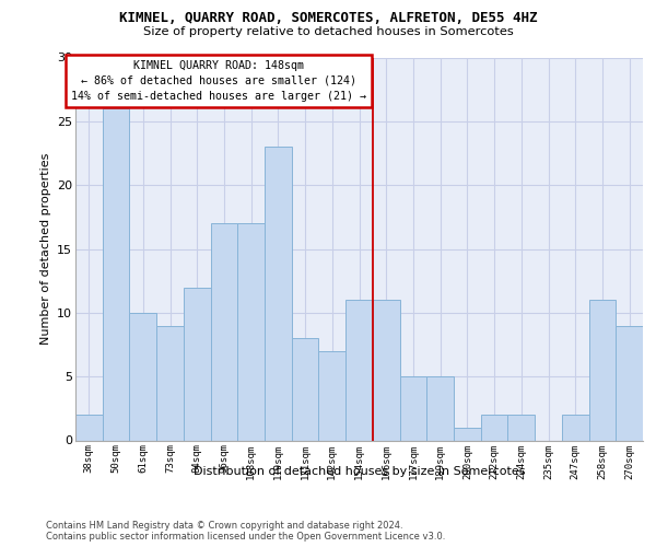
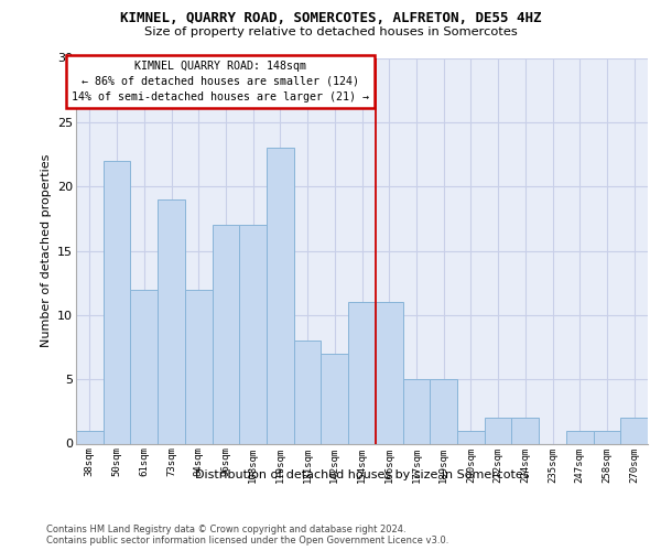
38sqm: 2 -> 1
50sqm: 26 -> 22
61sqm: 10 -> 12
73sqm: 9 -> 19
247sqm: 2 -> 1
258sqm: 11 -> 1
270sqm: 9 -> 2
